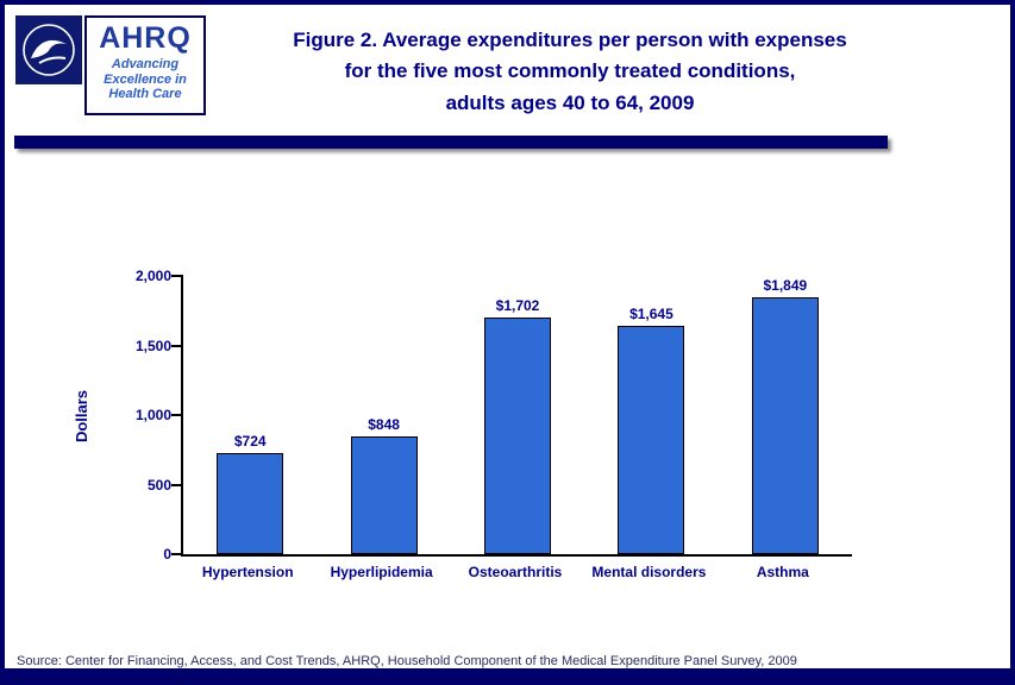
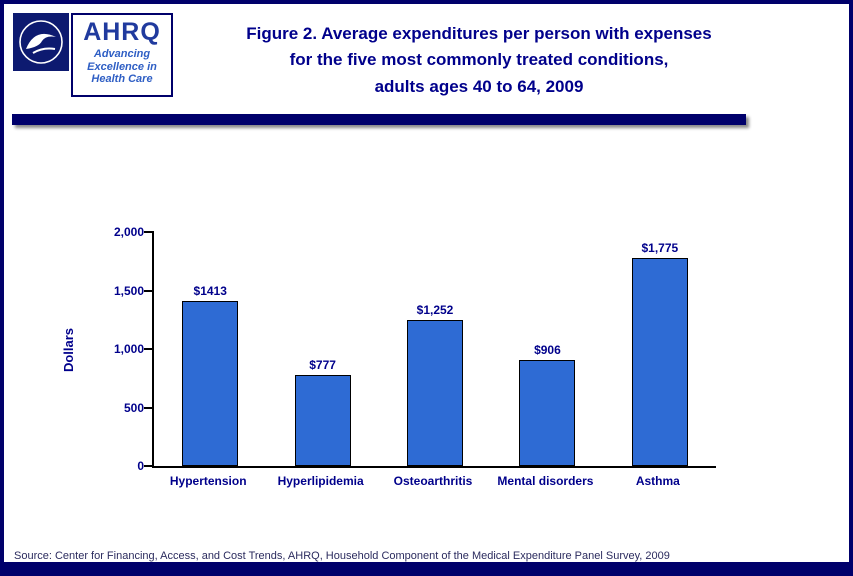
Hypertension: $724 -> $1413
Hyperlipidemia: $848 -> $777
Osteoarthritis: $1,702 -> $1,252
Mental disorders: $1,645 -> $906
Asthma: $1,849 -> $1,775
